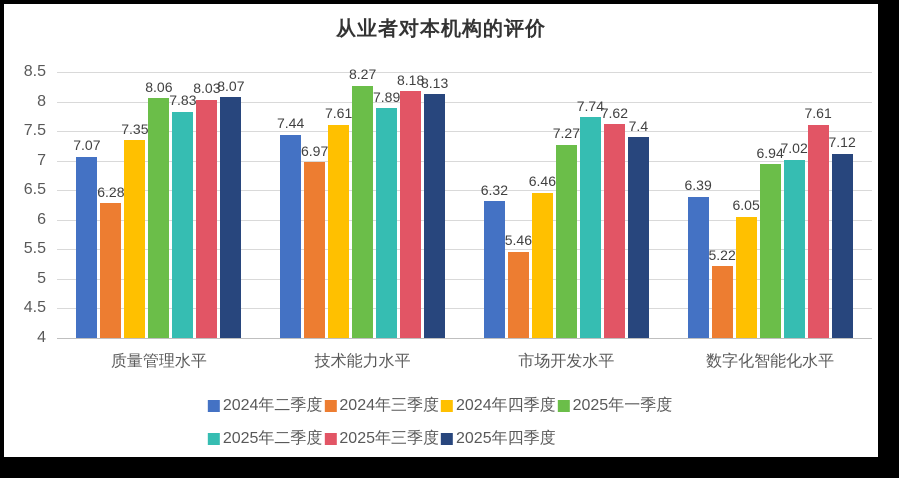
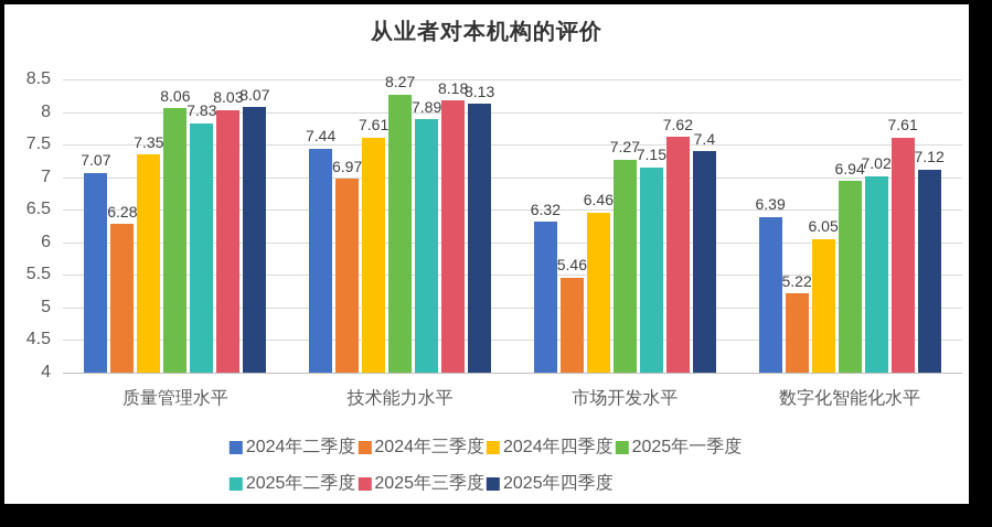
2025年二季度/市场开发水平: 7.74 -> 7.15
